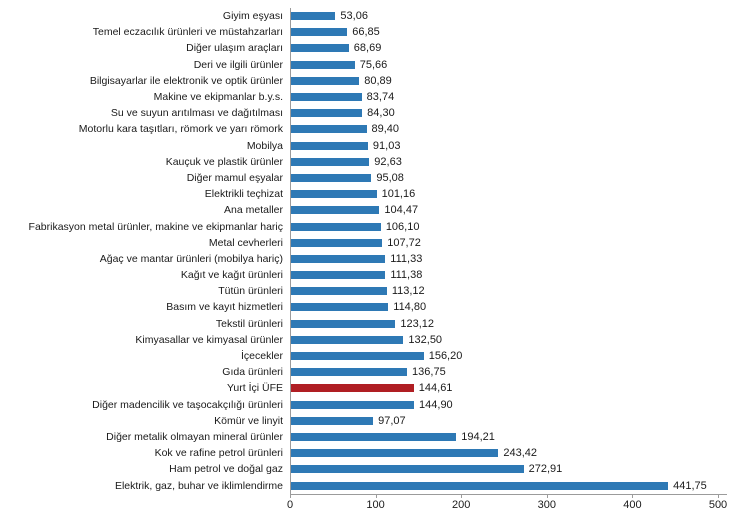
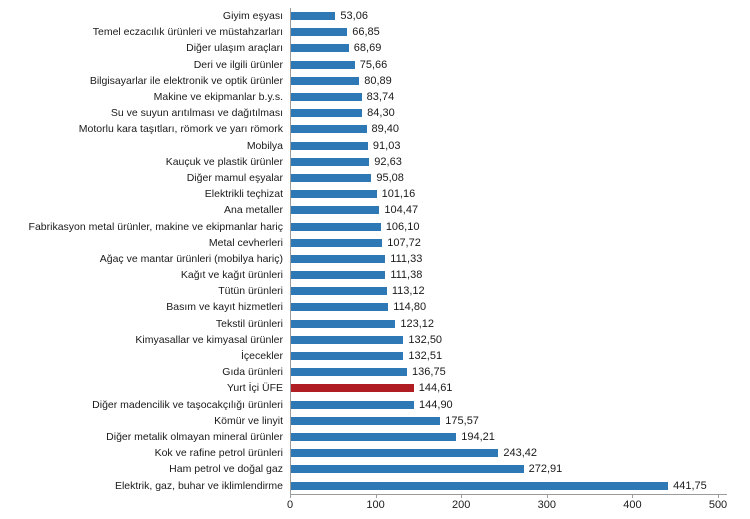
İçecekler: 156,20 -> 132,51
Kömür ve linyit: 97,07 -> 175,57
